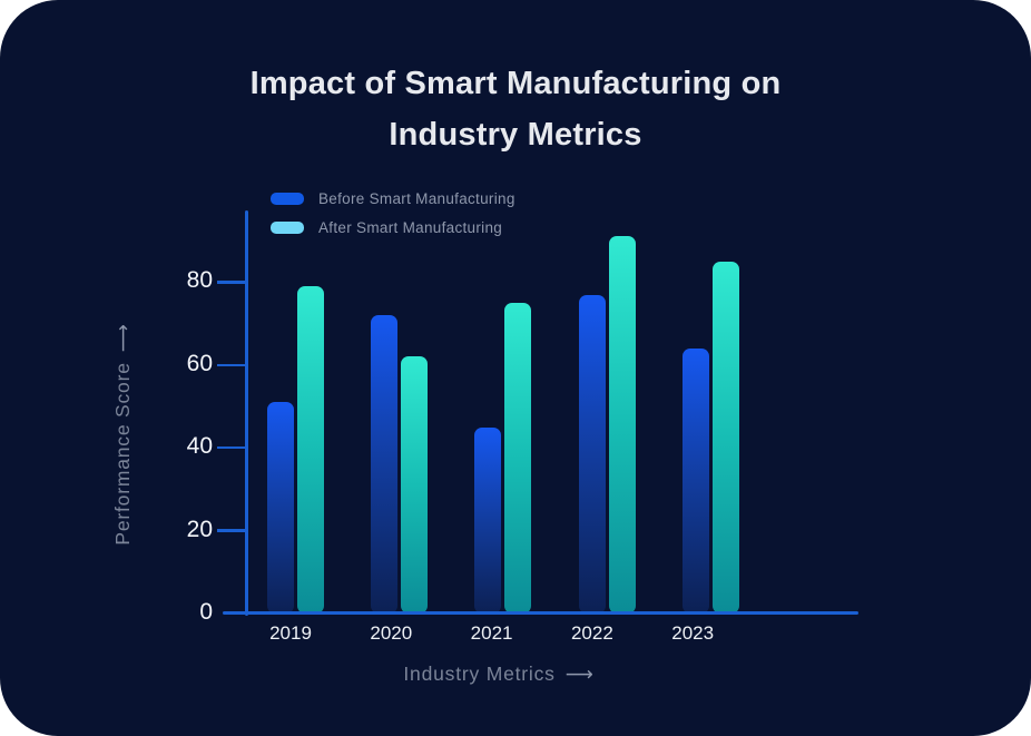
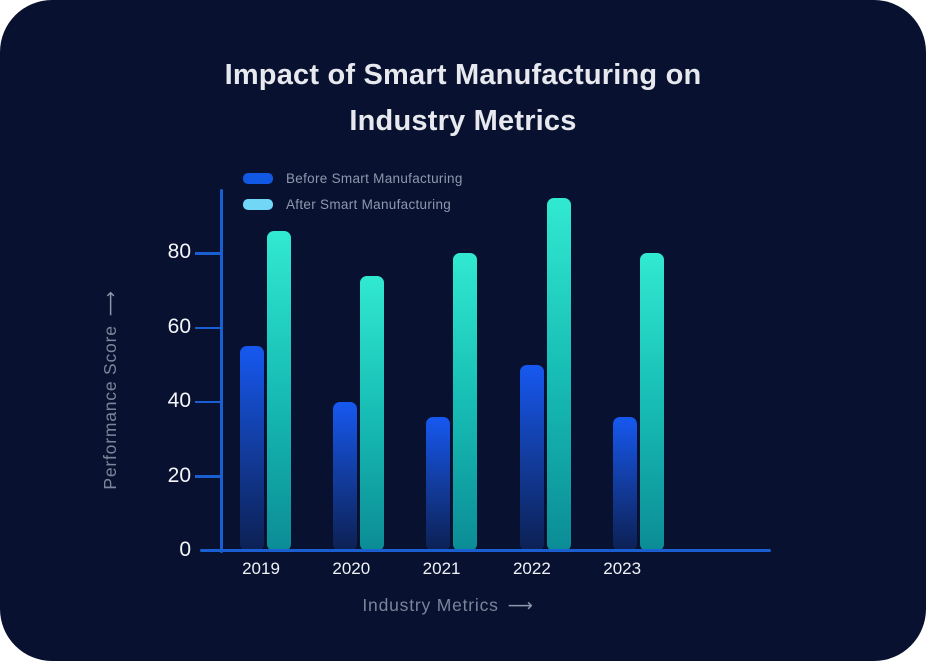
Before Smart Manufacturing/2019: 51 -> 55
After Smart Manufacturing/2019: 79 -> 86
Before Smart Manufacturing/2020: 72 -> 40
After Smart Manufacturing/2020: 62 -> 74
Before Smart Manufacturing/2021: 45 -> 36
After Smart Manufacturing/2021: 75 -> 80
Before Smart Manufacturing/2022: 77 -> 50
After Smart Manufacturing/2022: 91 -> 95
Before Smart Manufacturing/2023: 64 -> 36
After Smart Manufacturing/2023: 85 -> 80
